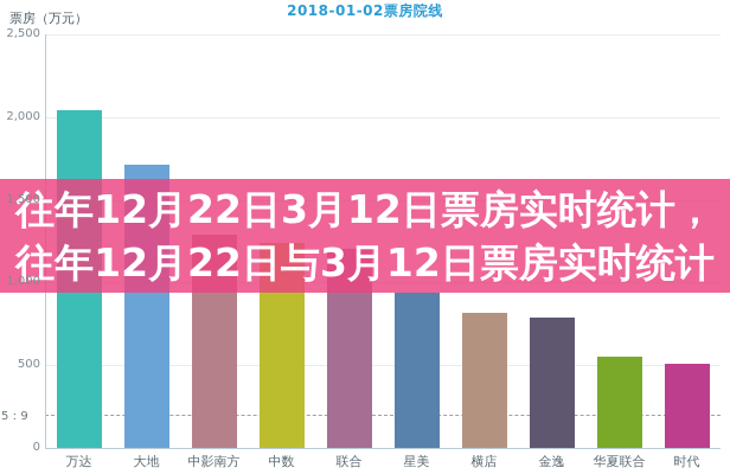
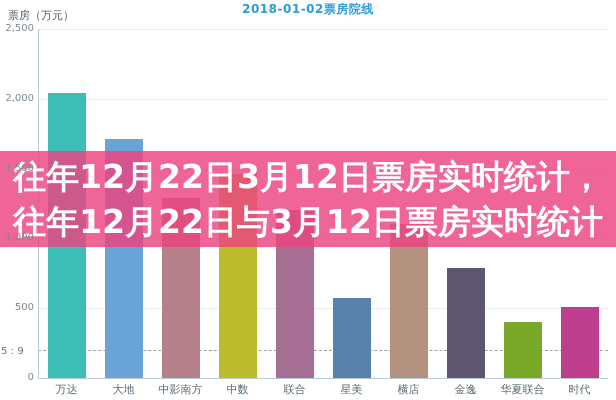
中数: 1240 -> 1460
星美: 940 -> 570
横店: 820 -> 1100
华夏联合: 550 -> 400
